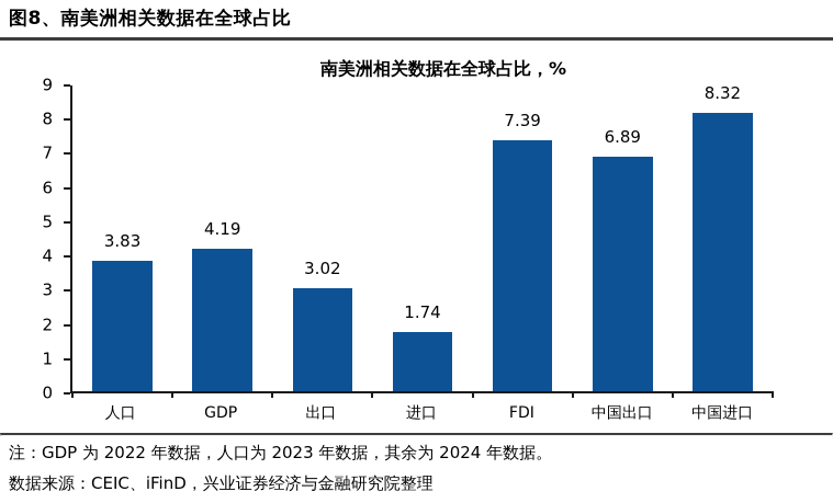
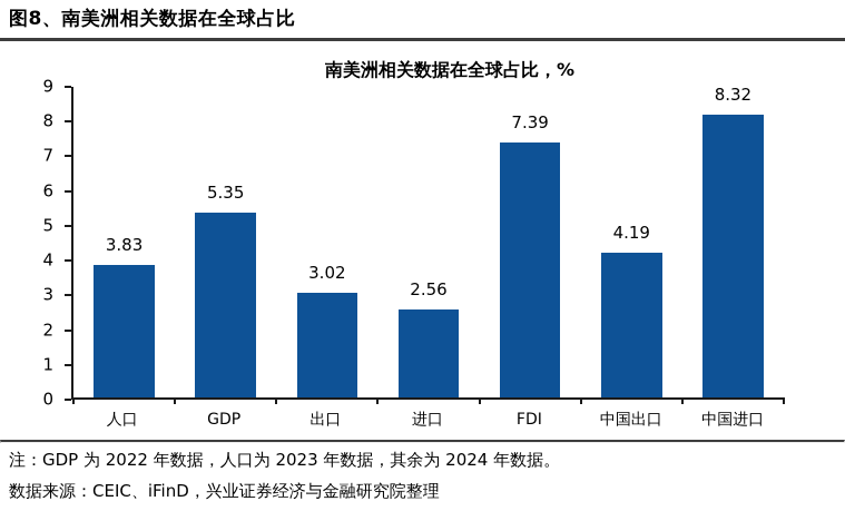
GDP: 4.19 -> 5.35
进口: 1.74 -> 2.56
中国出口: 6.89 -> 4.19
